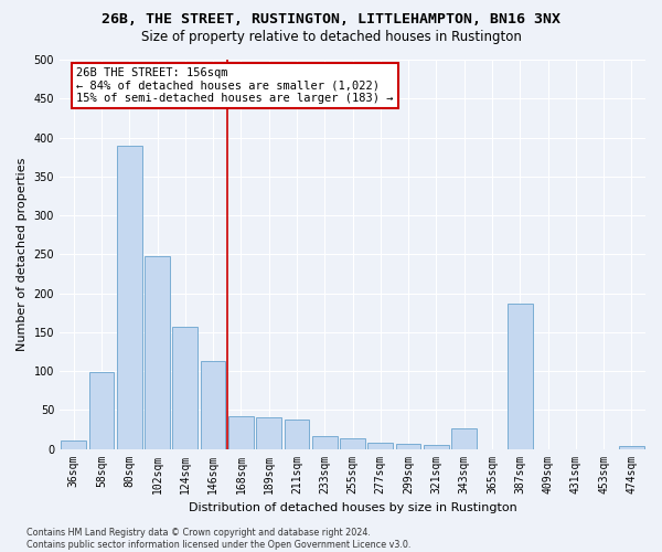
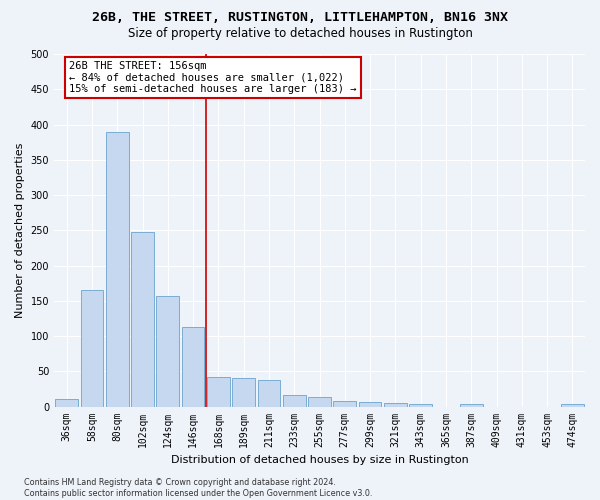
58sqm: 98 -> 165
343sqm: 26 -> 3
387sqm: 186 -> 3
